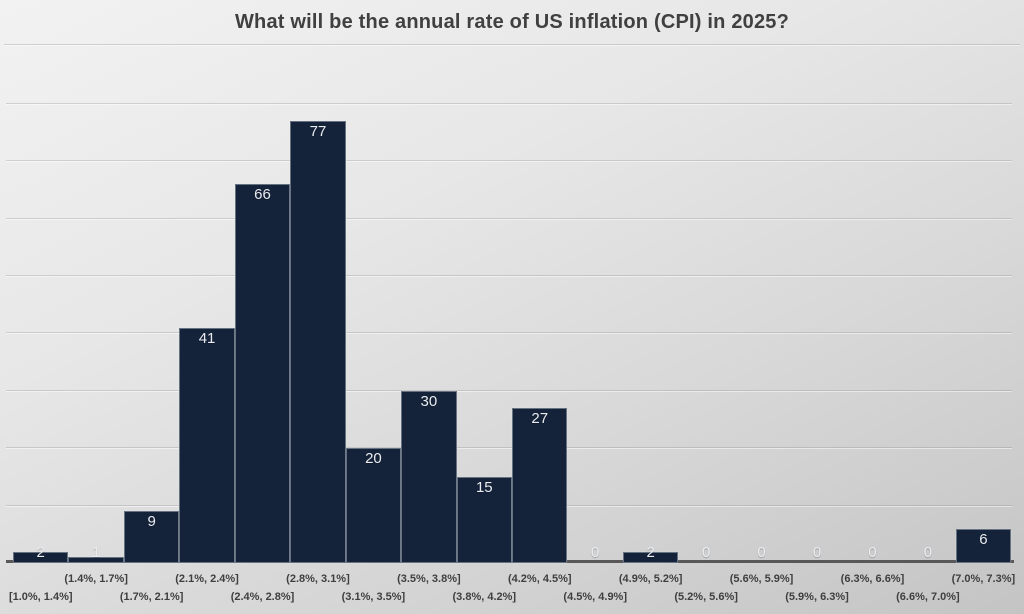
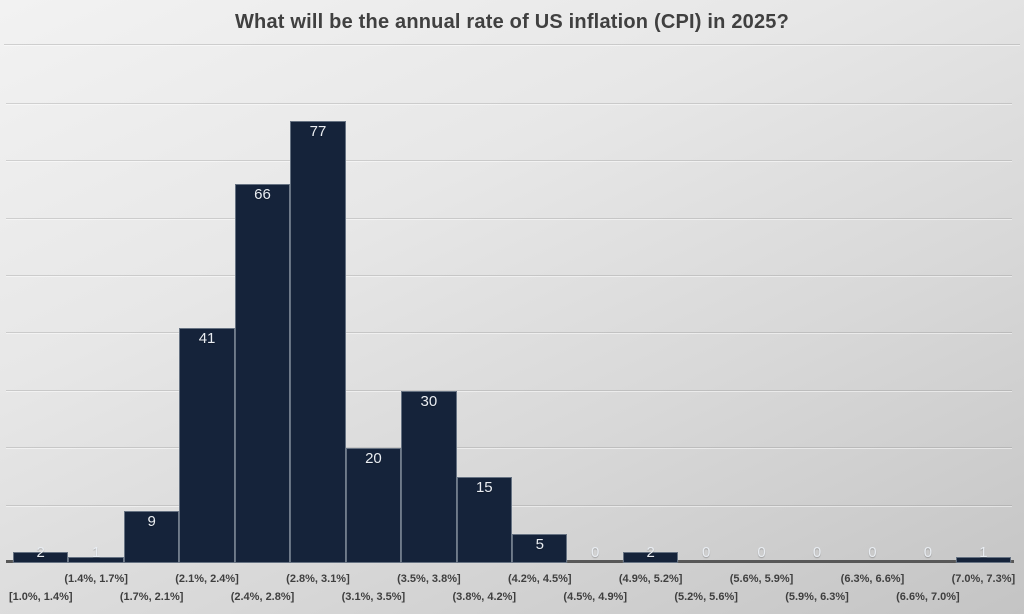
(4.2%, 4.5%]: 27 -> 5
(7.0%, 7.3%]: 6 -> 1
